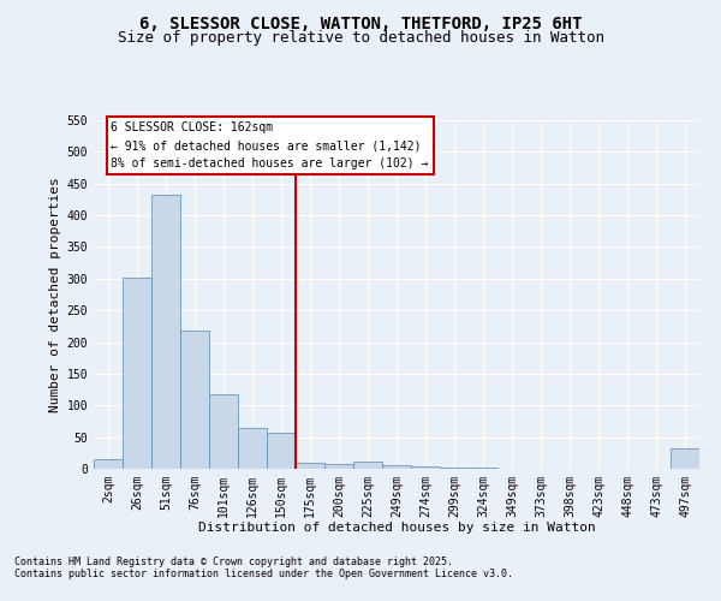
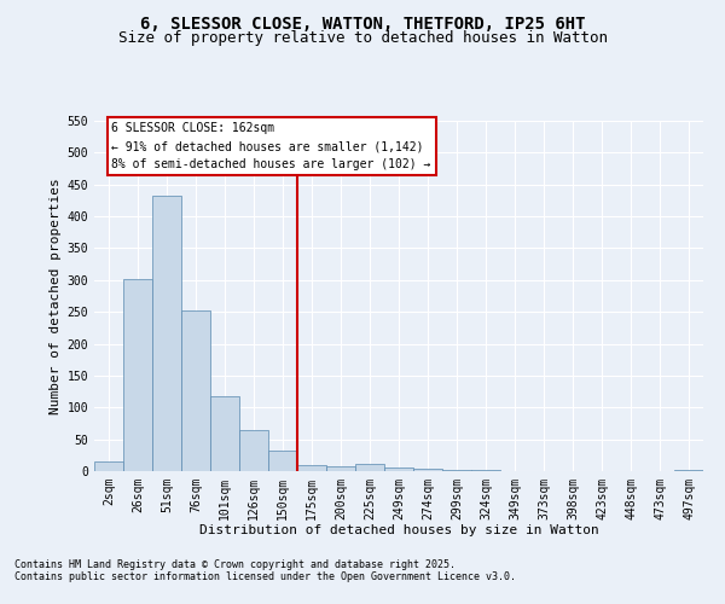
76sqm: 218 -> 253
150sqm: 56 -> 32
497sqm: 32 -> 2
